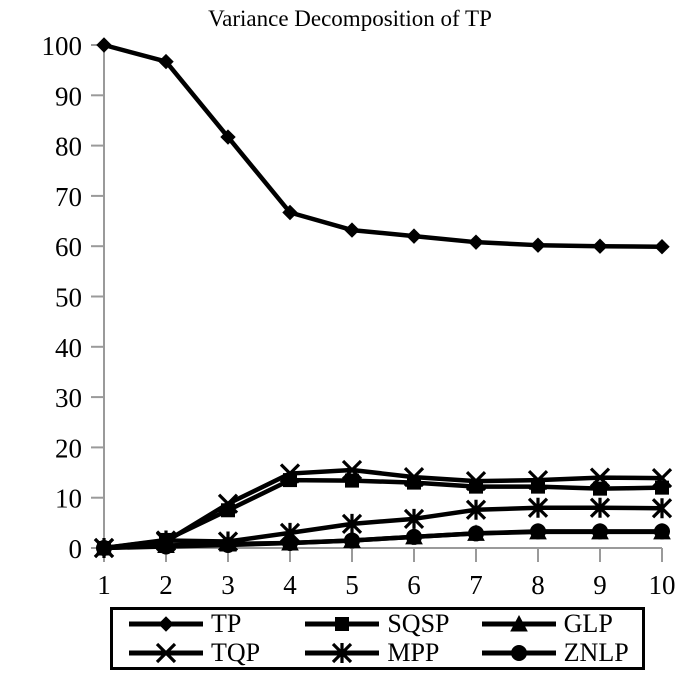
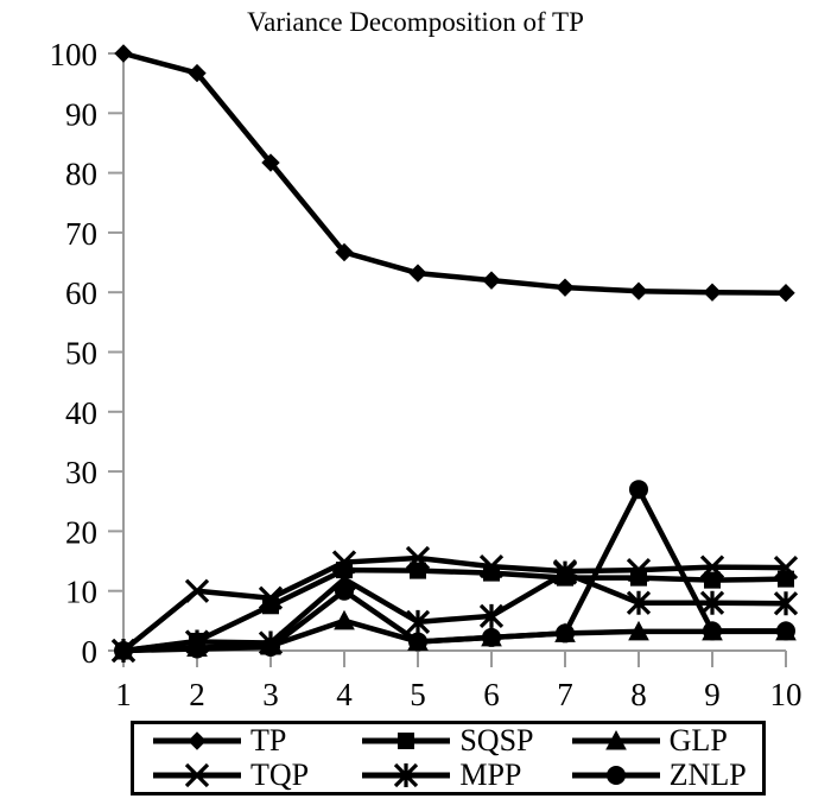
TQP/2: 1 -> 10
GLP/4: 1 -> 5
MPP/4: 3 -> 12
ZNLP/4: 1 -> 10
MPP/7: 8 -> 13
ZNLP/8: 3 -> 27
